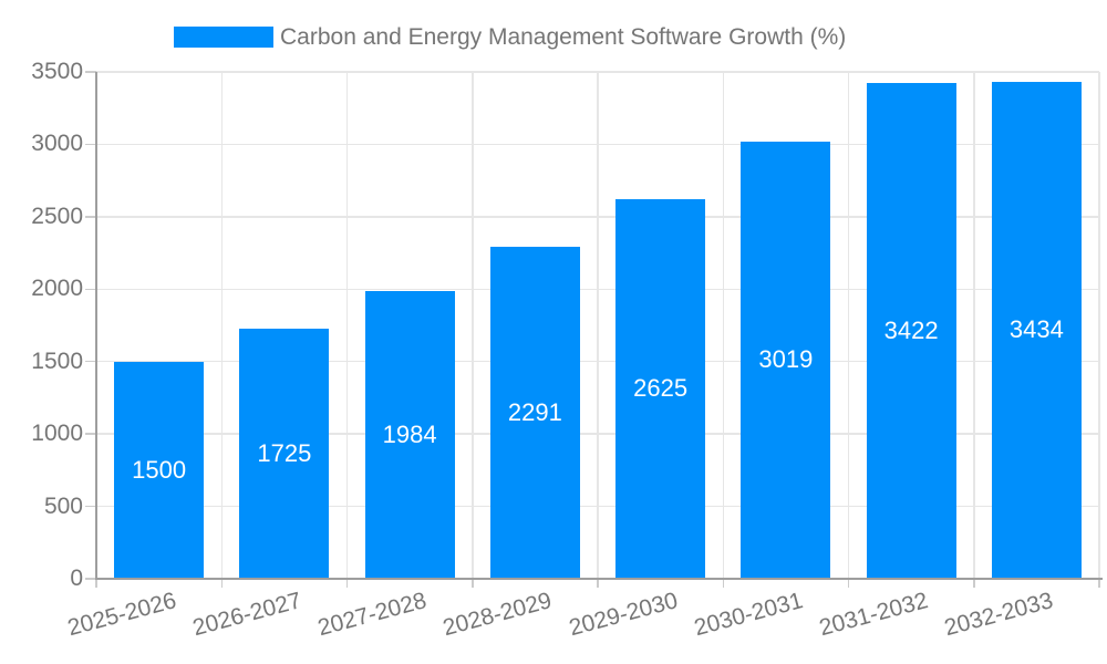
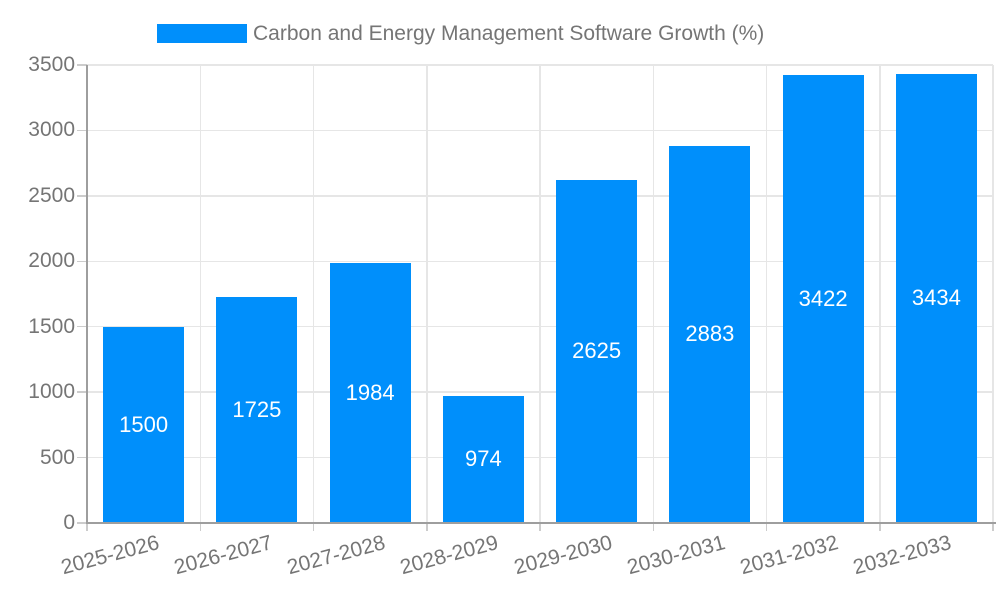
2028-2029: 2291 -> 974
2030-2031: 3019 -> 2883
